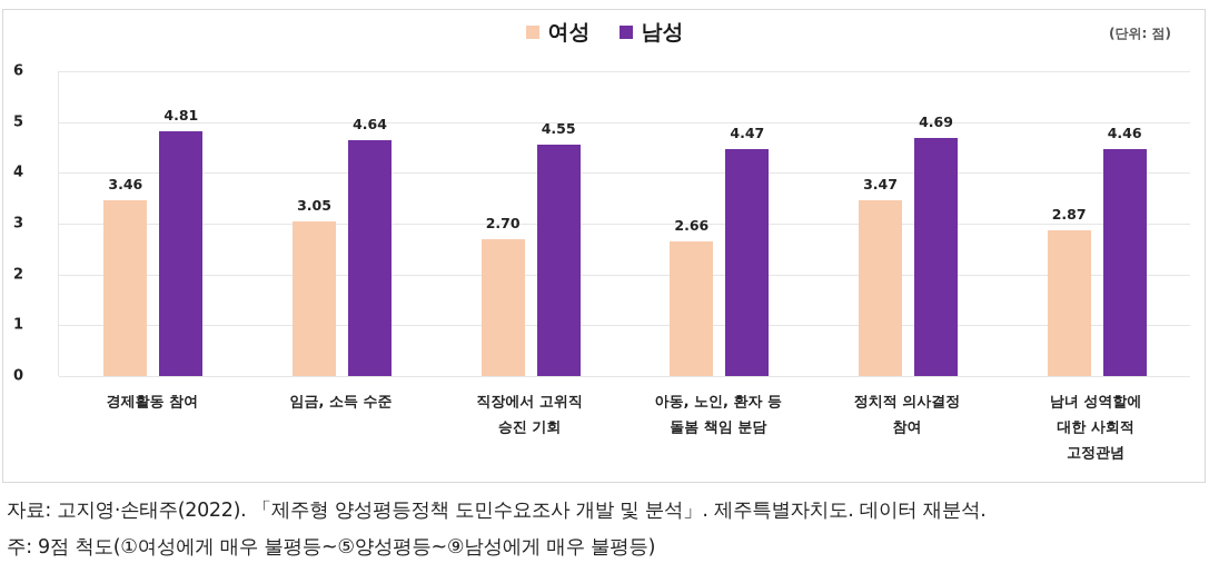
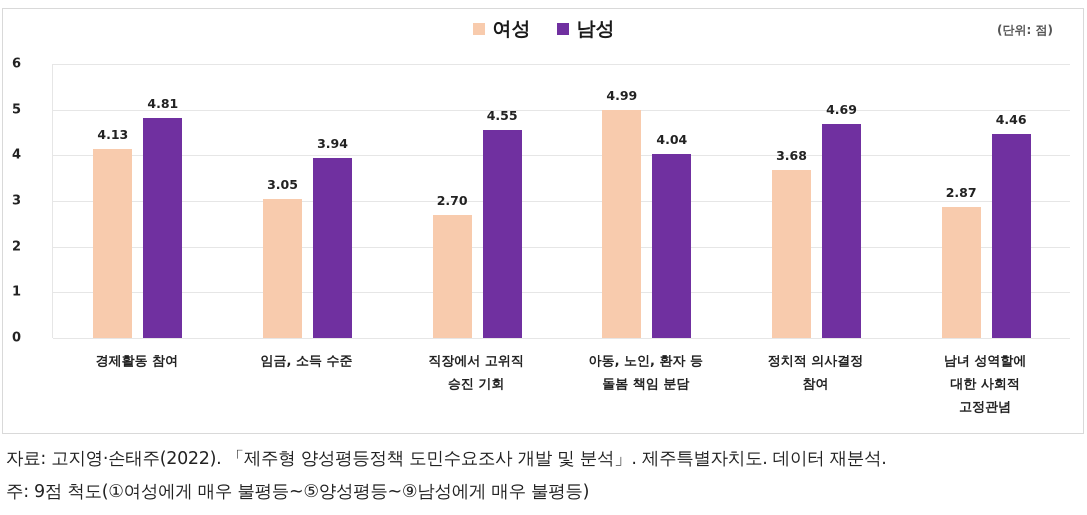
여성/경제활동 참여: 3.46 -> 4.13
남성/임금, 소득 수준: 4.64 -> 3.94
여성/아동, 노인, 환자 등 돌봄 책임 분담: 2.66 -> 4.99
남성/아동, 노인, 환자 등 돌봄 책임 분담: 4.47 -> 4.04
여성/정치적 의사결정 참여: 3.47 -> 3.68
